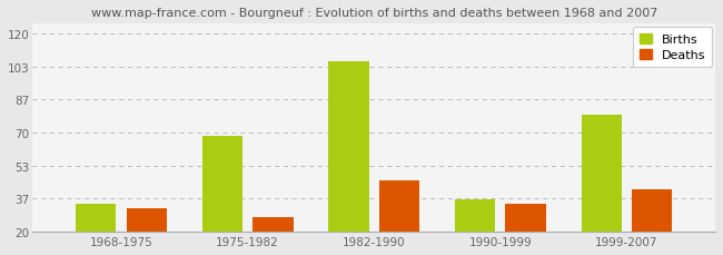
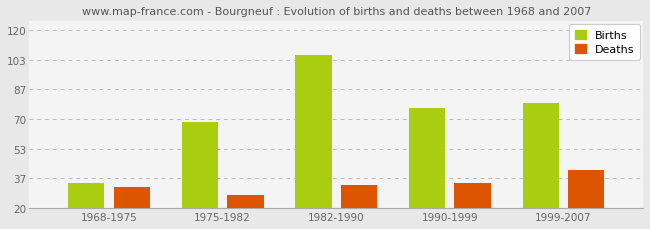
Deaths/1982-1990: 46 -> 33
Births/1990-1999: 36 -> 76
